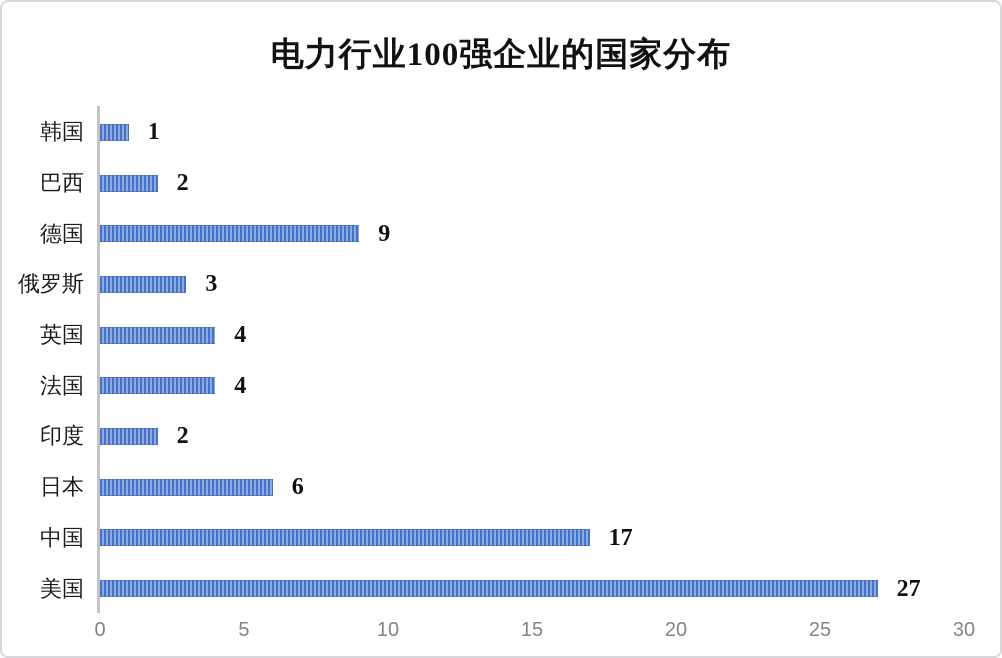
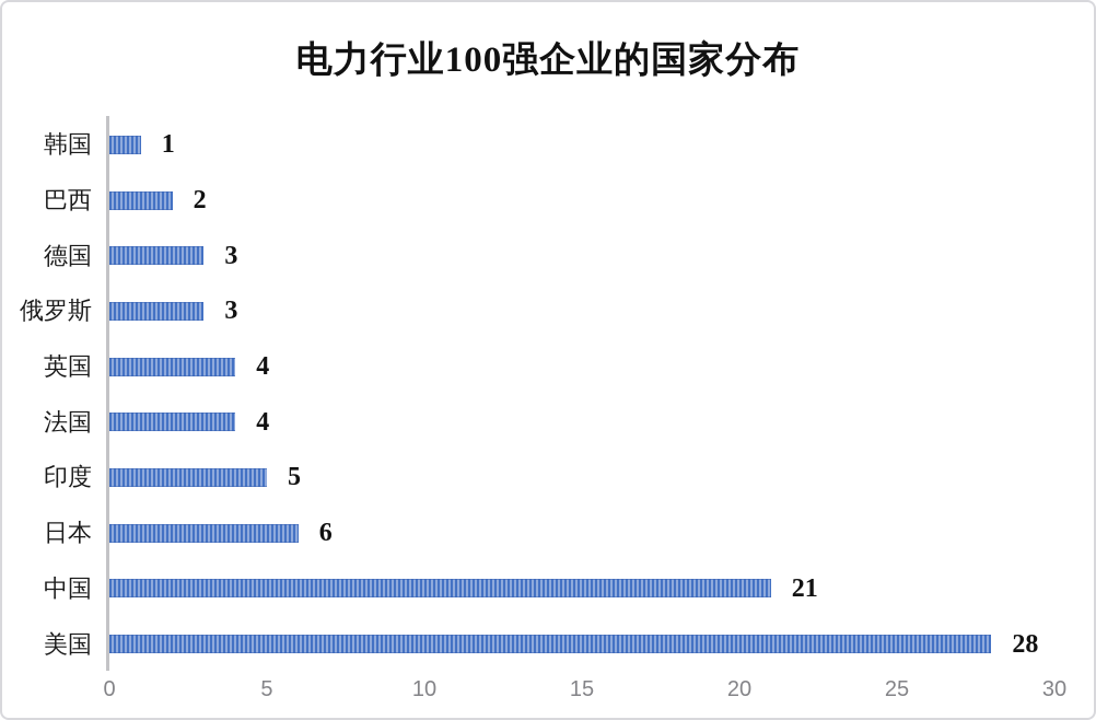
德国: 9 -> 3
印度: 2 -> 5
中国: 17 -> 21
美国: 27 -> 28
